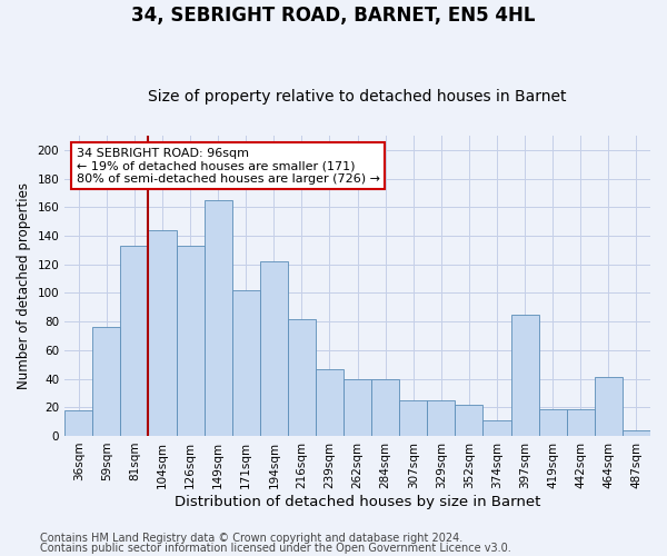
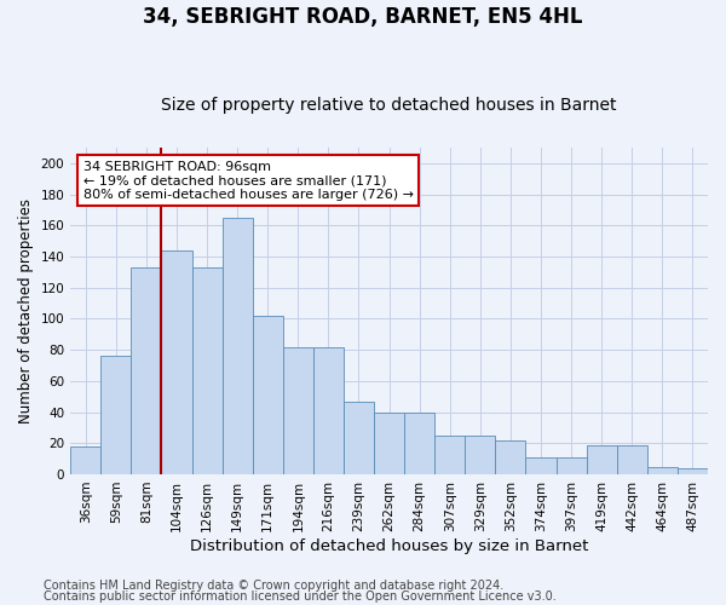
194sqm: 122 -> 82
397sqm: 85 -> 11
464sqm: 41 -> 5
